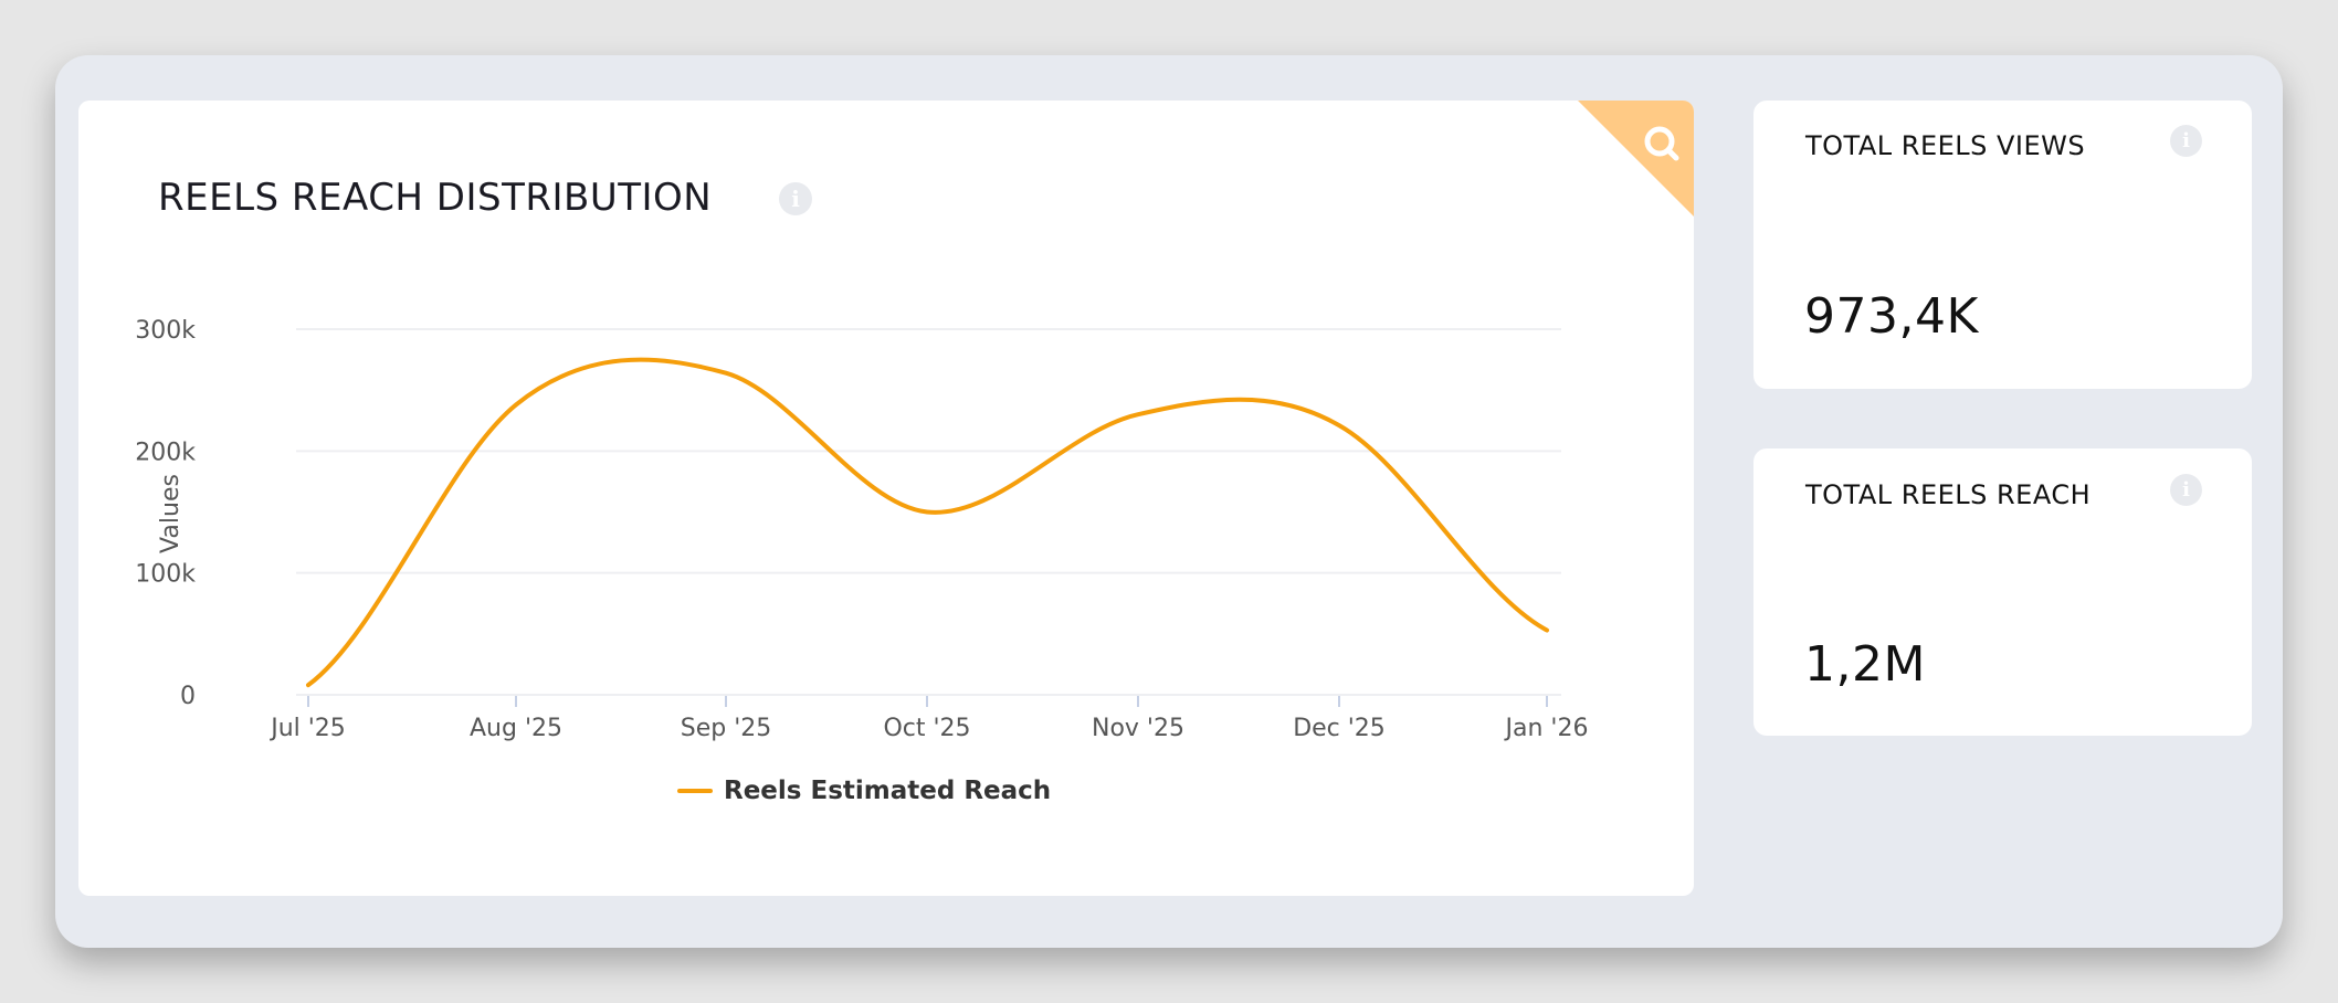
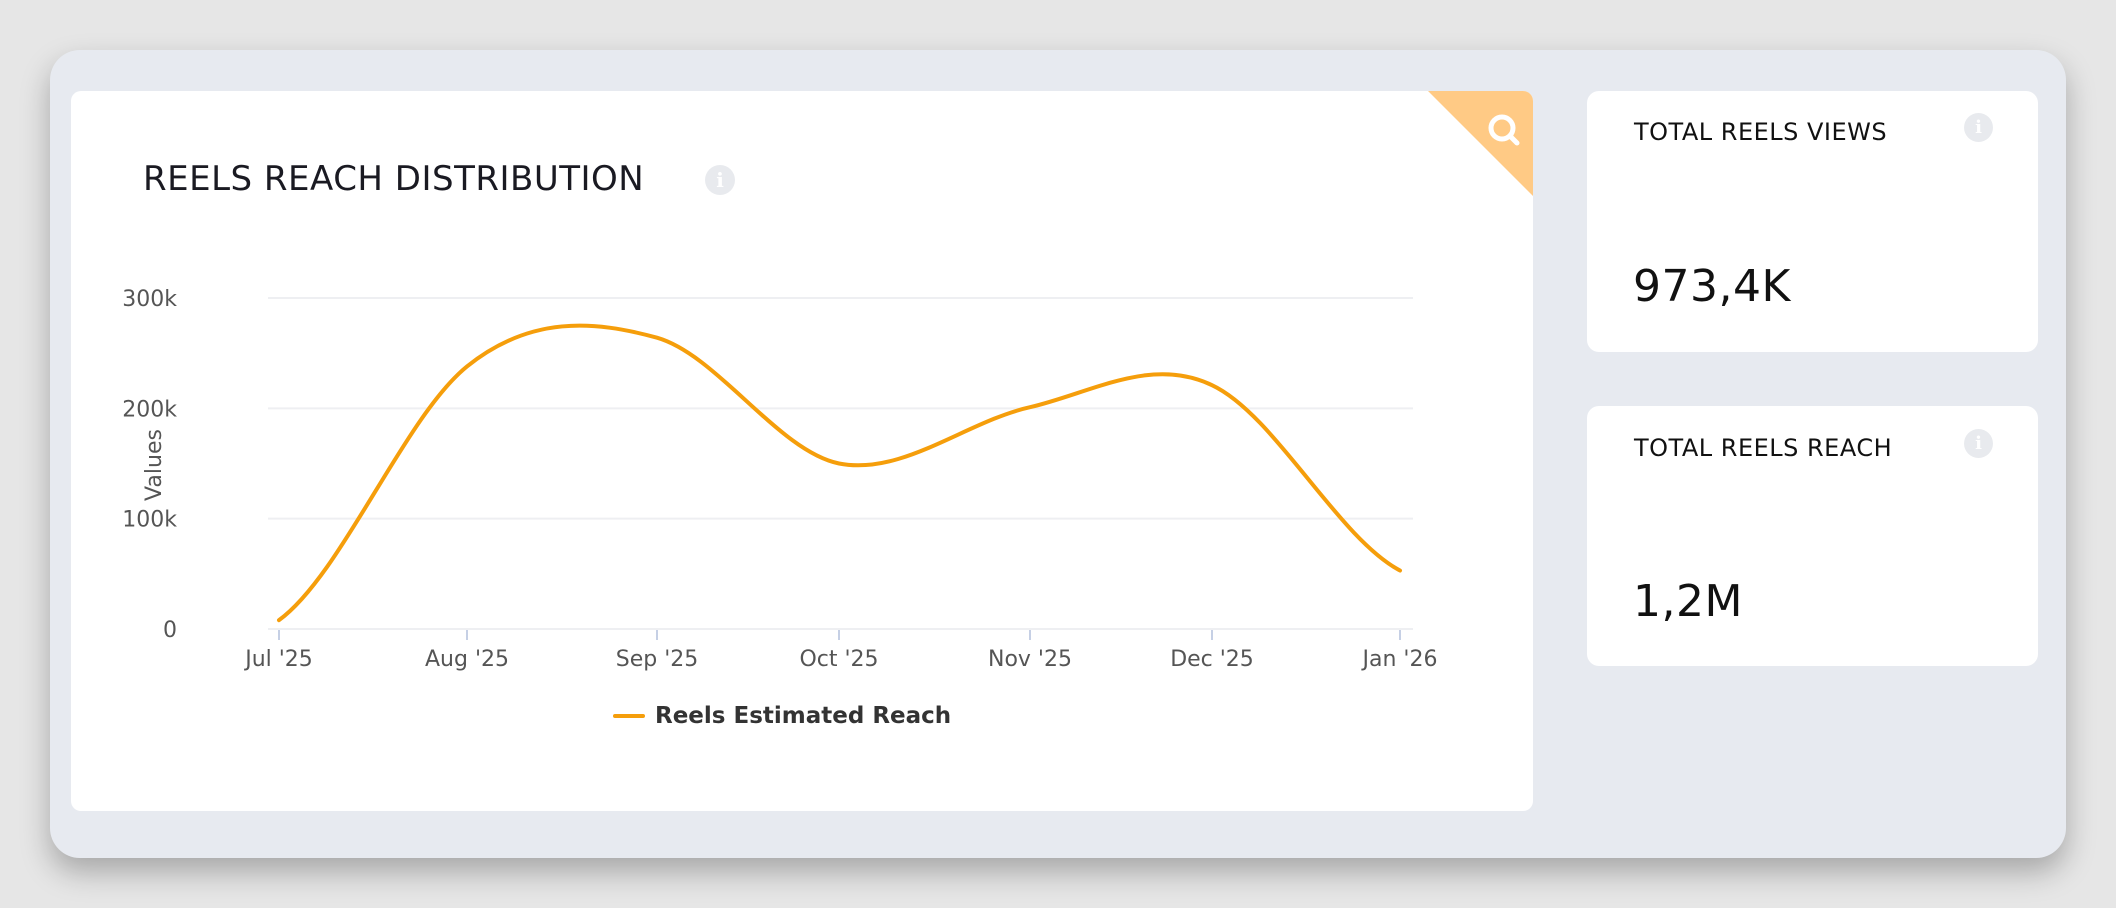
Nov '25: 230k -> 201k
